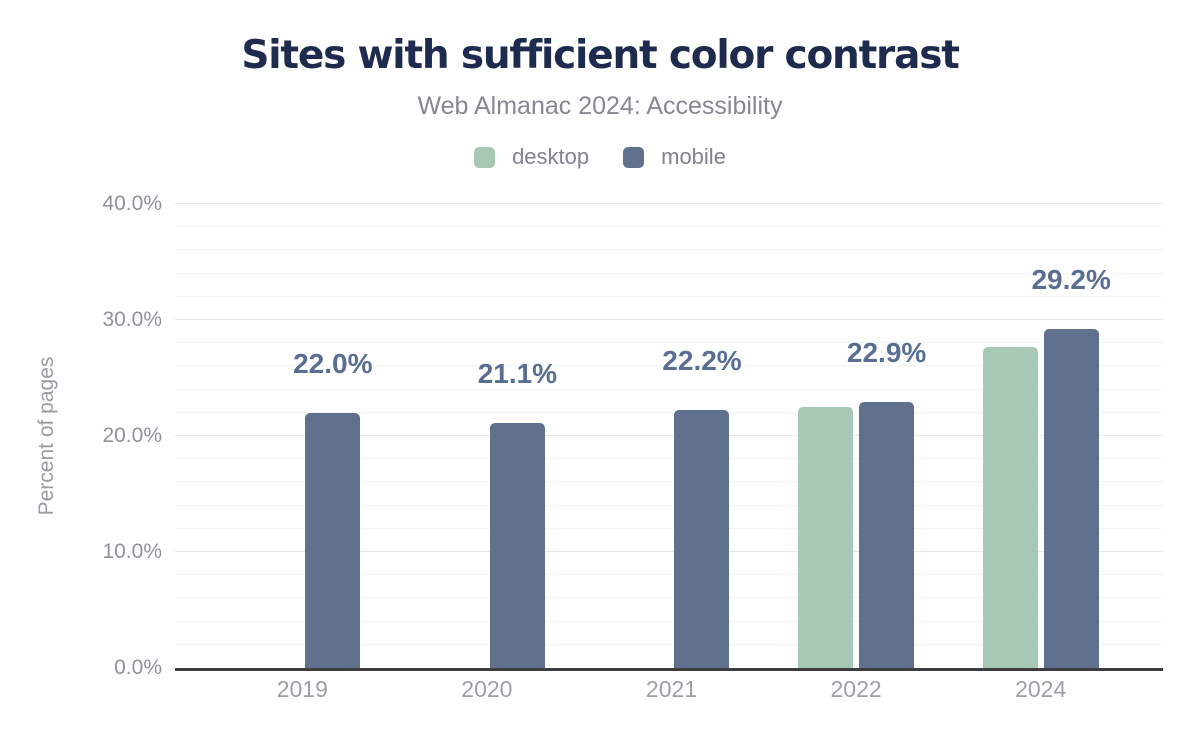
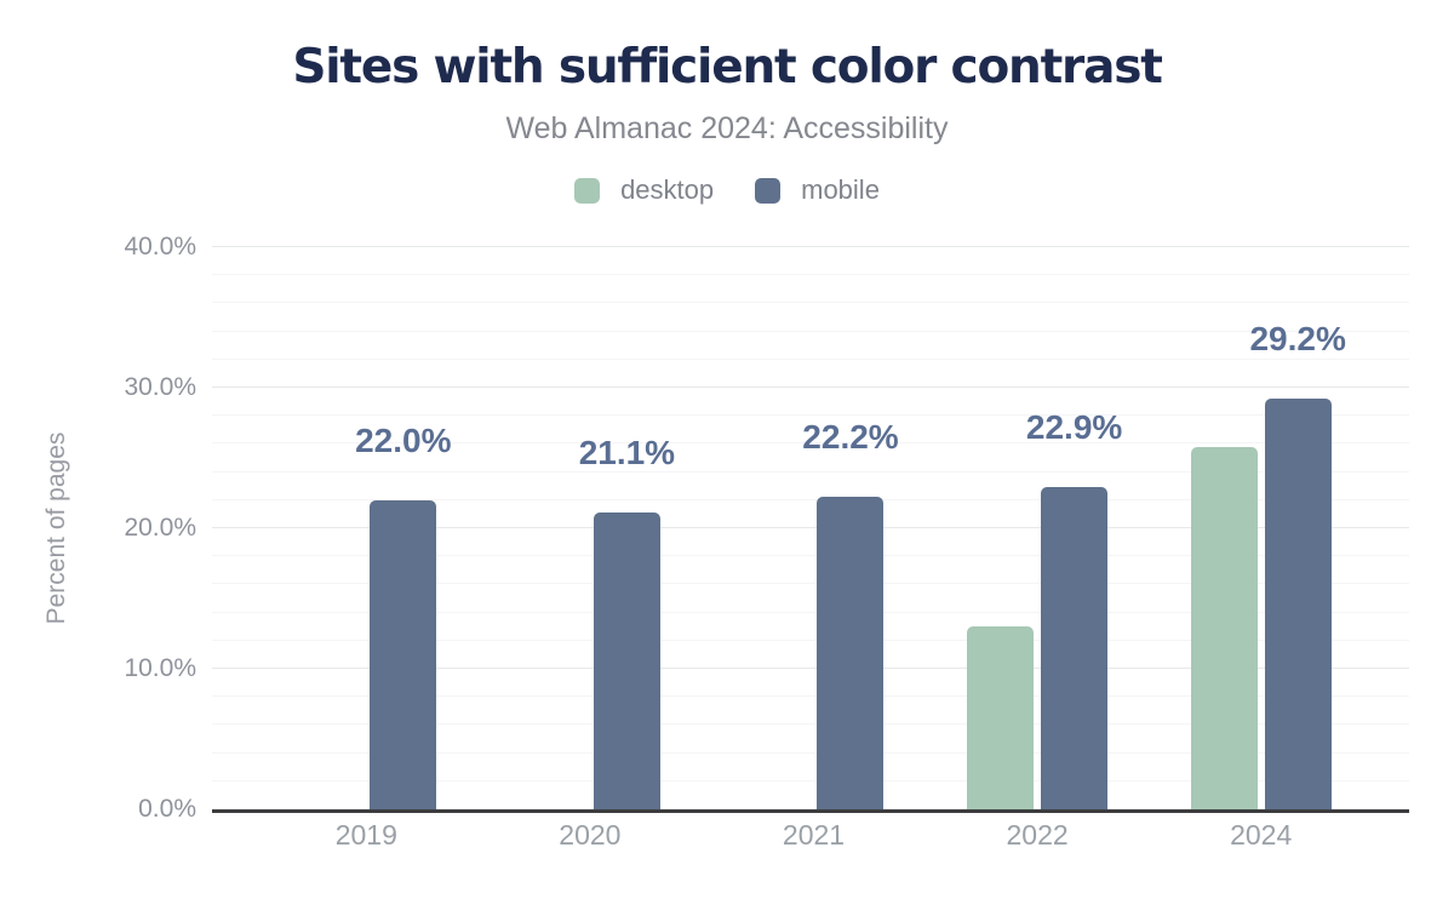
desktop/2022: 22.5% -> 13.0%
desktop/2024: 27.7% -> 25.8%
